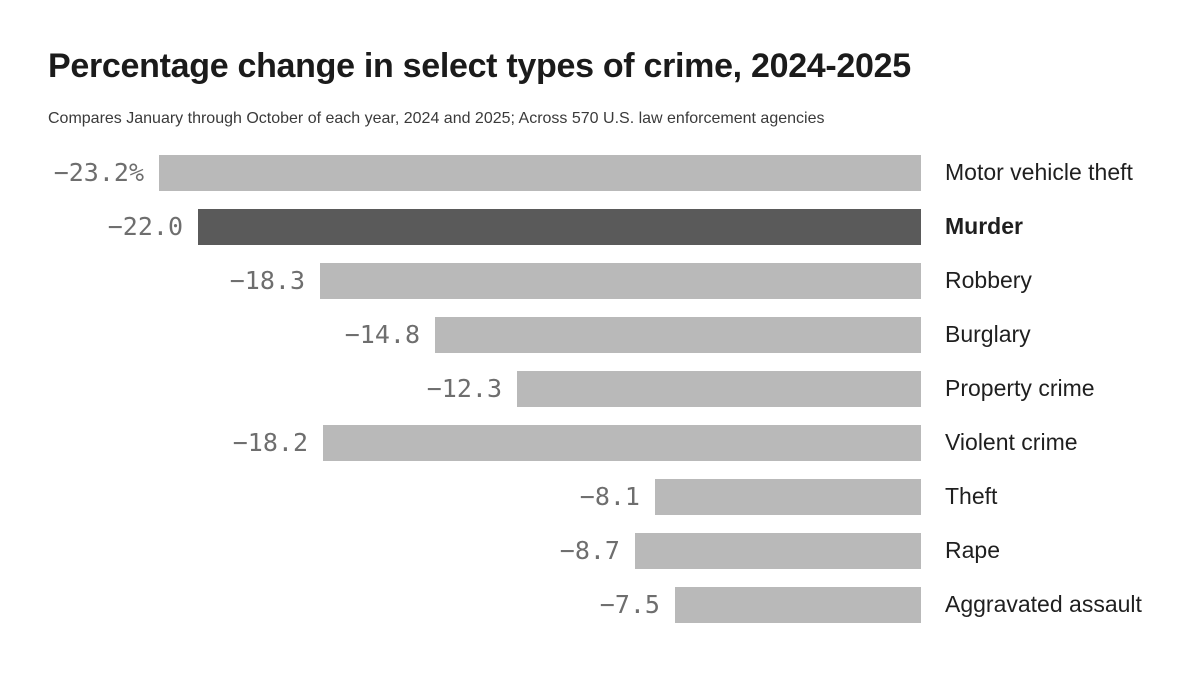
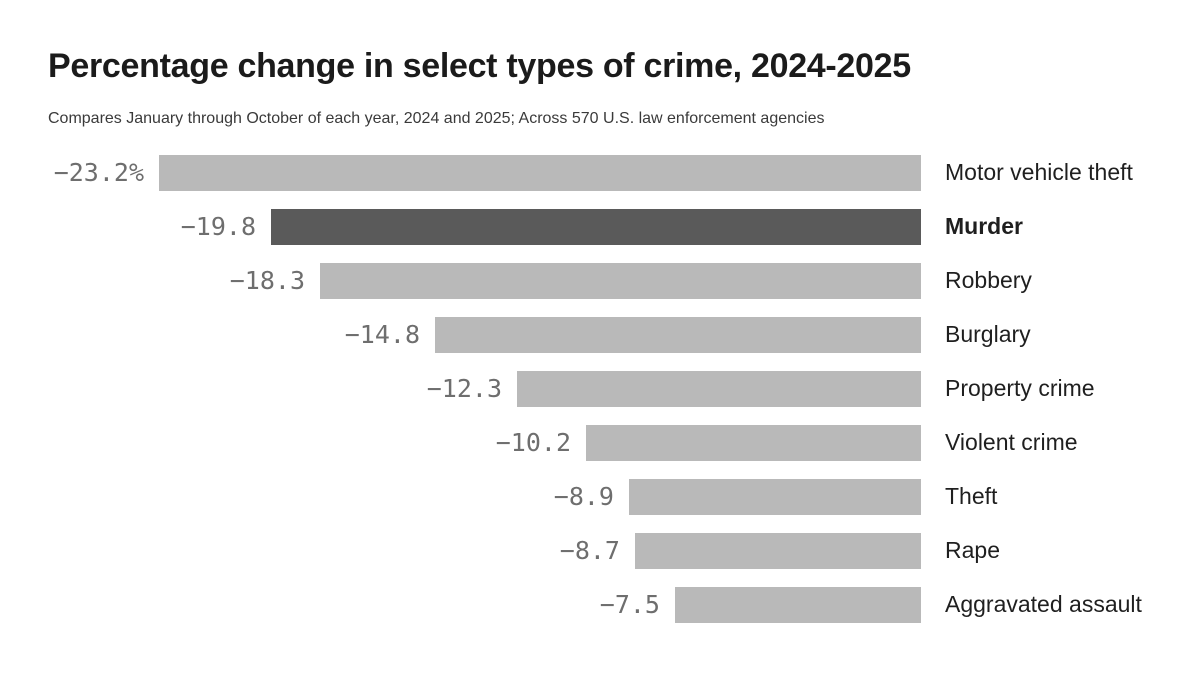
Murder: −22.0 -> −19.8
Violent crime: −18.2 -> −10.2
Theft: −8.1 -> −8.9
